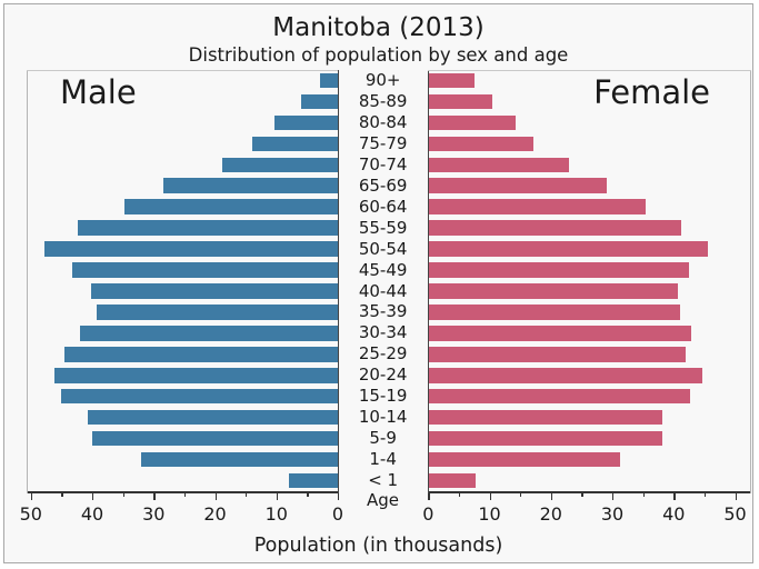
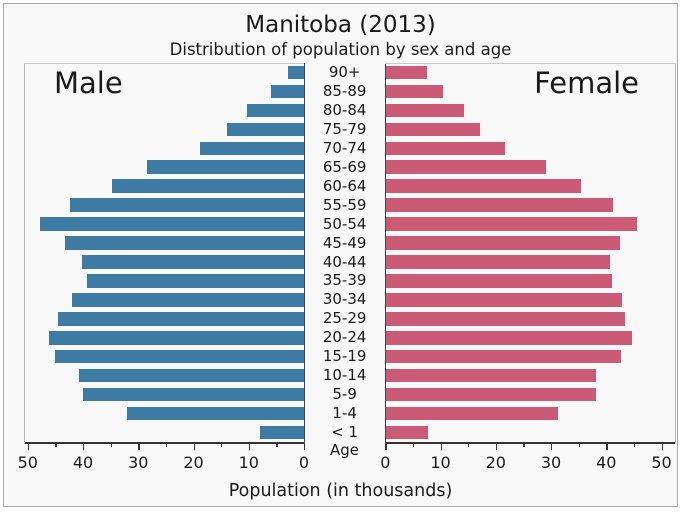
Female/70-74: 23 -> 22
Female/25-29: 42 -> 43
